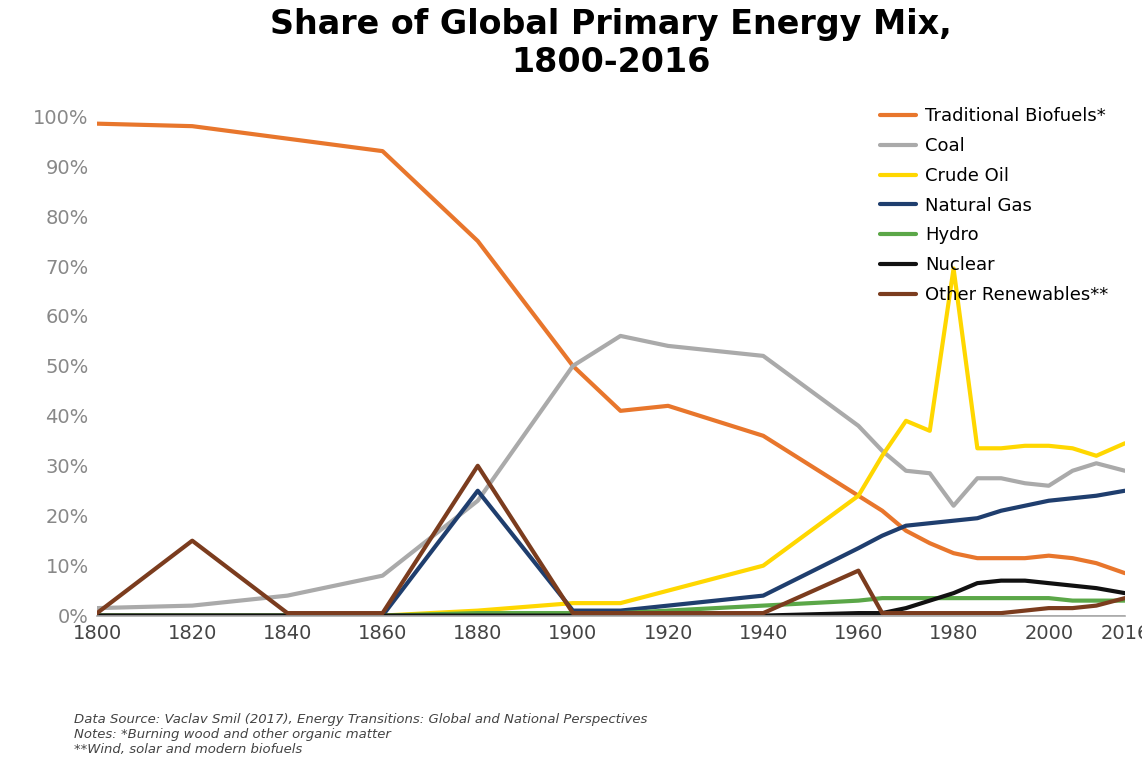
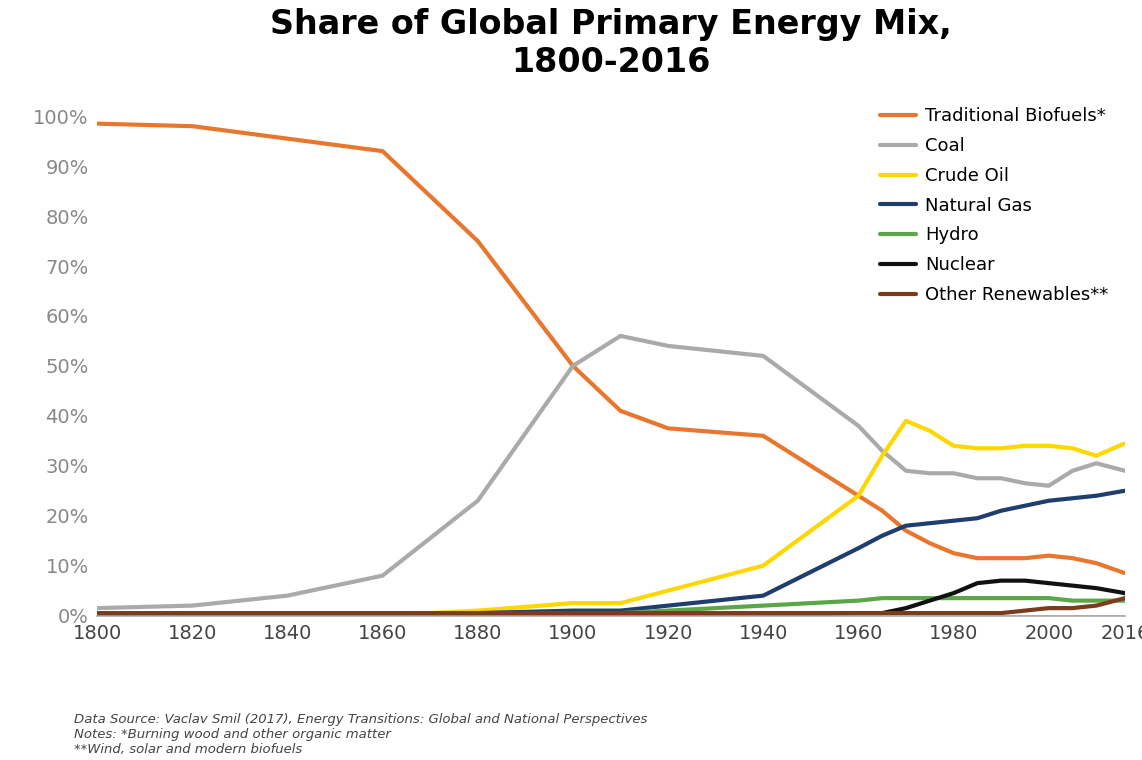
Other Renewables**/1820: 15.0% -> 0.5%
Natural Gas/1880: 25.0% -> 0.5%
Other Renewables**/1880: 30.0% -> 0.5%
Traditional Biofuels*/1920: 42.0% -> 37.5%
Other Renewables**/1960: 9.0% -> 0.5%
Coal/1980: 22.0% -> 28.5%
Crude Oil/1980: 69.5% -> 34.0%
